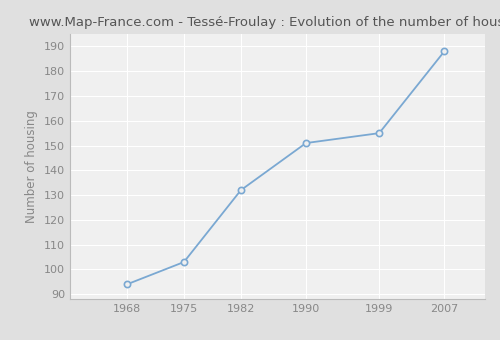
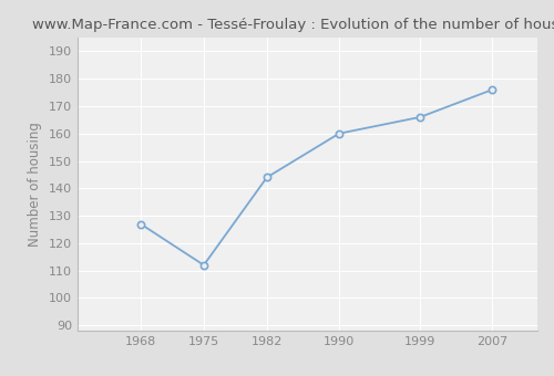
1968: 94 -> 127
1975: 103 -> 112
1982: 132 -> 144
1990: 151 -> 160
1999: 155 -> 166
2007: 188 -> 176
